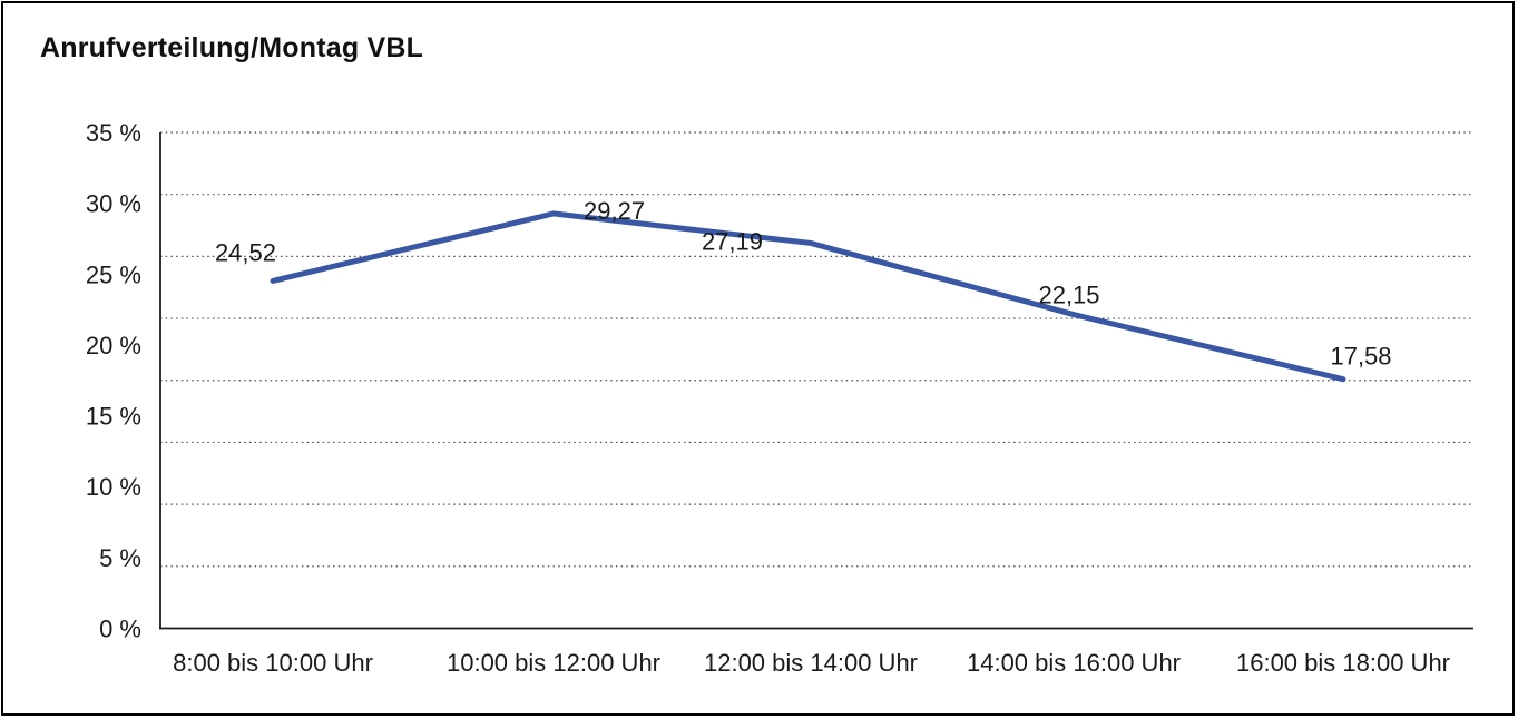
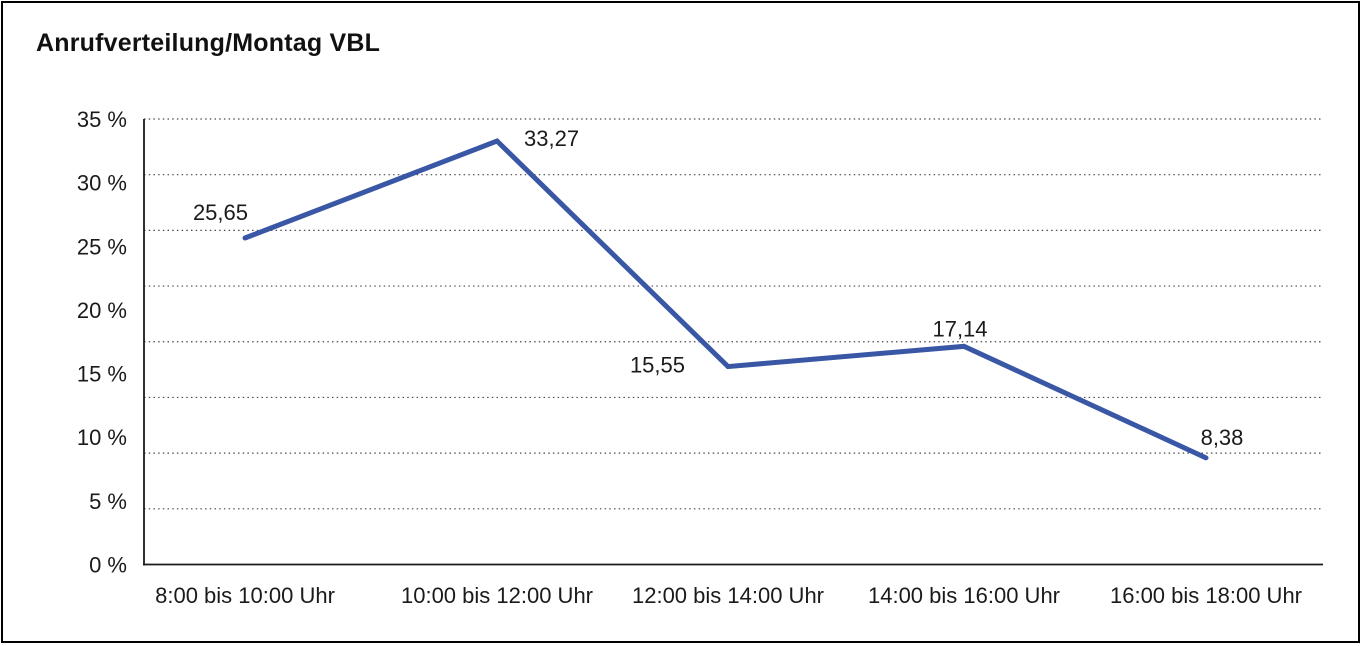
8:00 bis 10:00 Uhr: 24,52 -> 25,65
10:00 bis 12:00 Uhr: 29,27 -> 33,27
12:00 bis 14:00 Uhr: 27,19 -> 15,55
14:00 bis 16:00 Uhr: 22,15 -> 17,14
16:00 bis 18:00 Uhr: 17,58 -> 8,38
